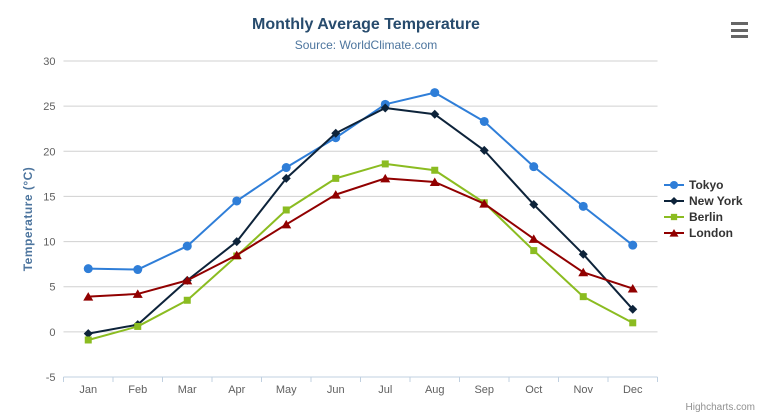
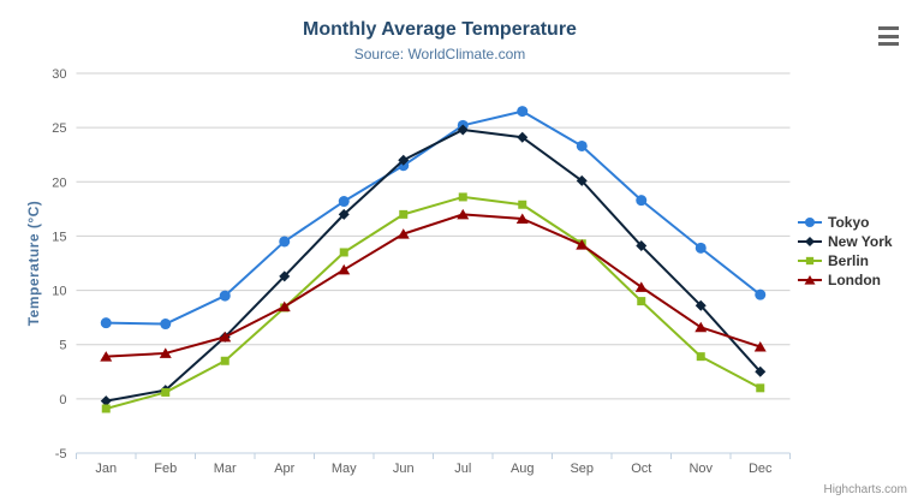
New York/Apr: 10 -> 11
